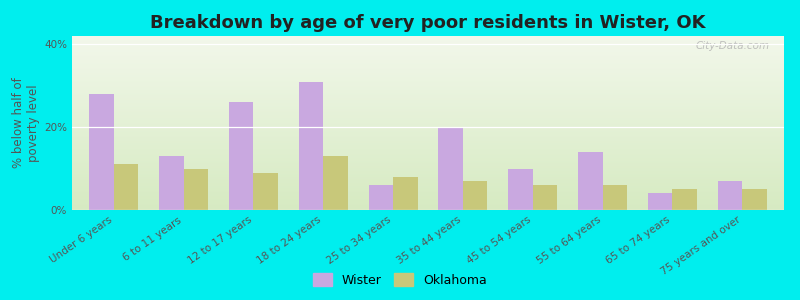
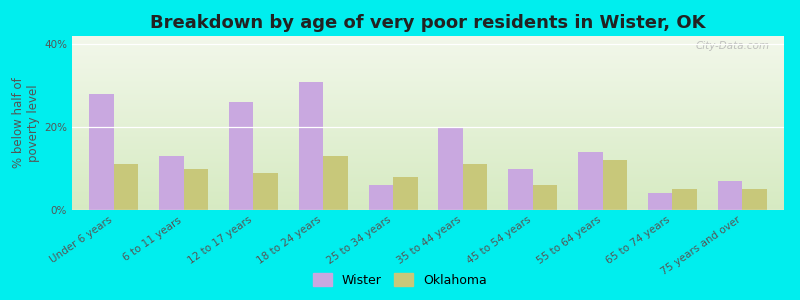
Oklahoma/35 to 44 years: 7% -> 11%
Oklahoma/55 to 64 years: 6% -> 12%
